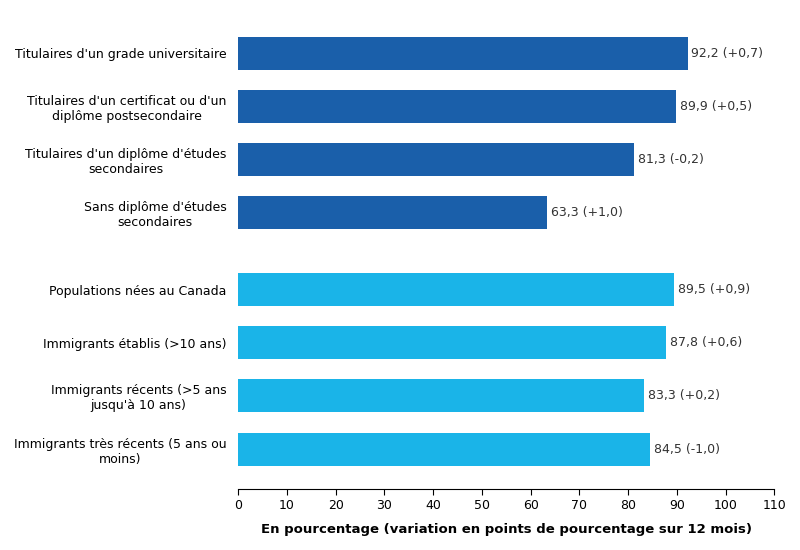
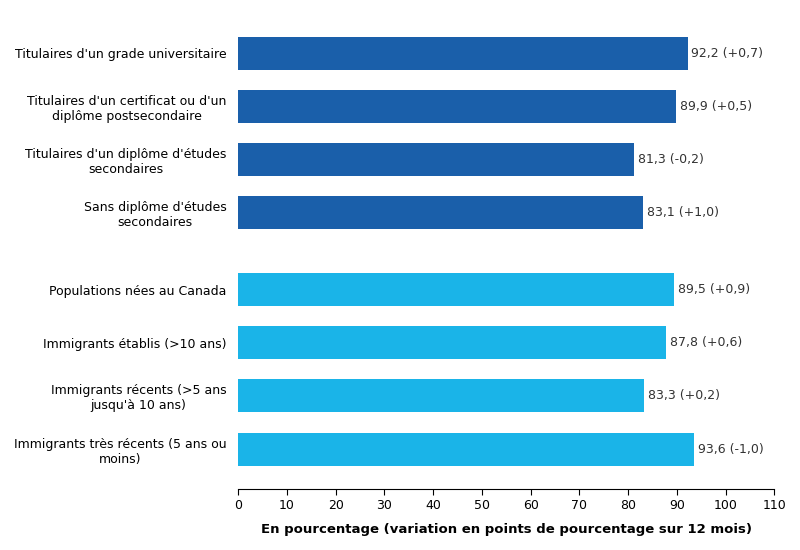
Sans diplôme d'études secondaires: 63,3 -> 83,1
Immigrants très récents (5 ans ou moins): 84,5 -> 93,6
